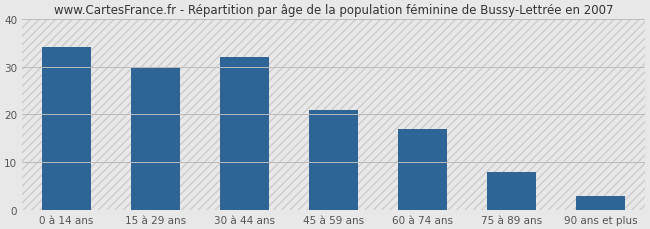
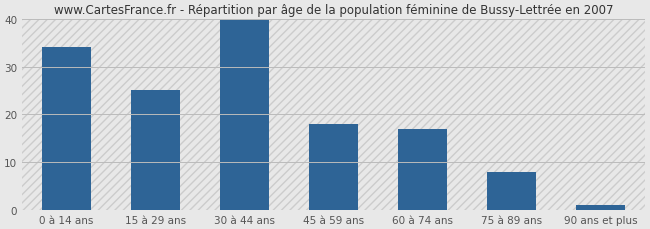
15 à 29 ans: 30 -> 25
30 à 44 ans: 32 -> 40
45 à 59 ans: 21 -> 18
90 ans et plus: 3 -> 1
